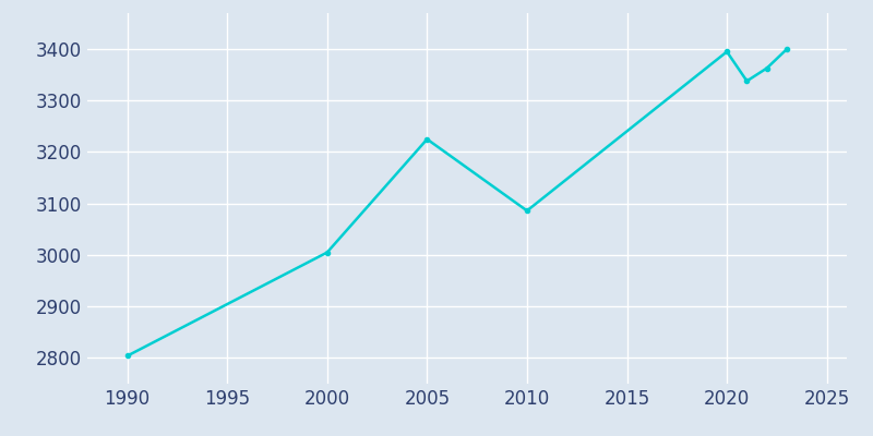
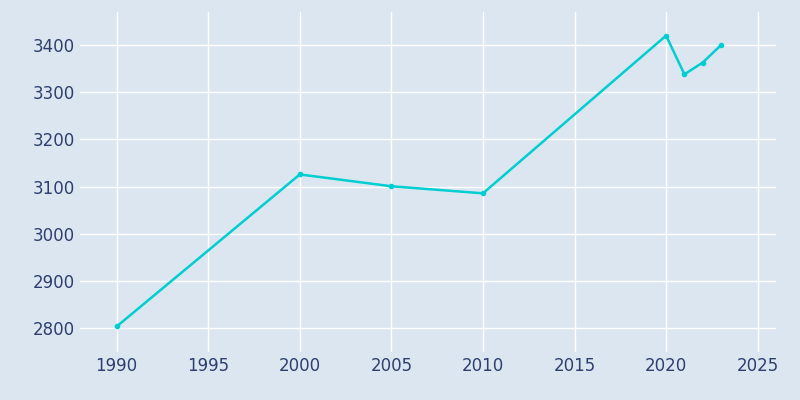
2000: 3005 -> 3126
2005: 3225 -> 3101
2020: 3395 -> 3420
